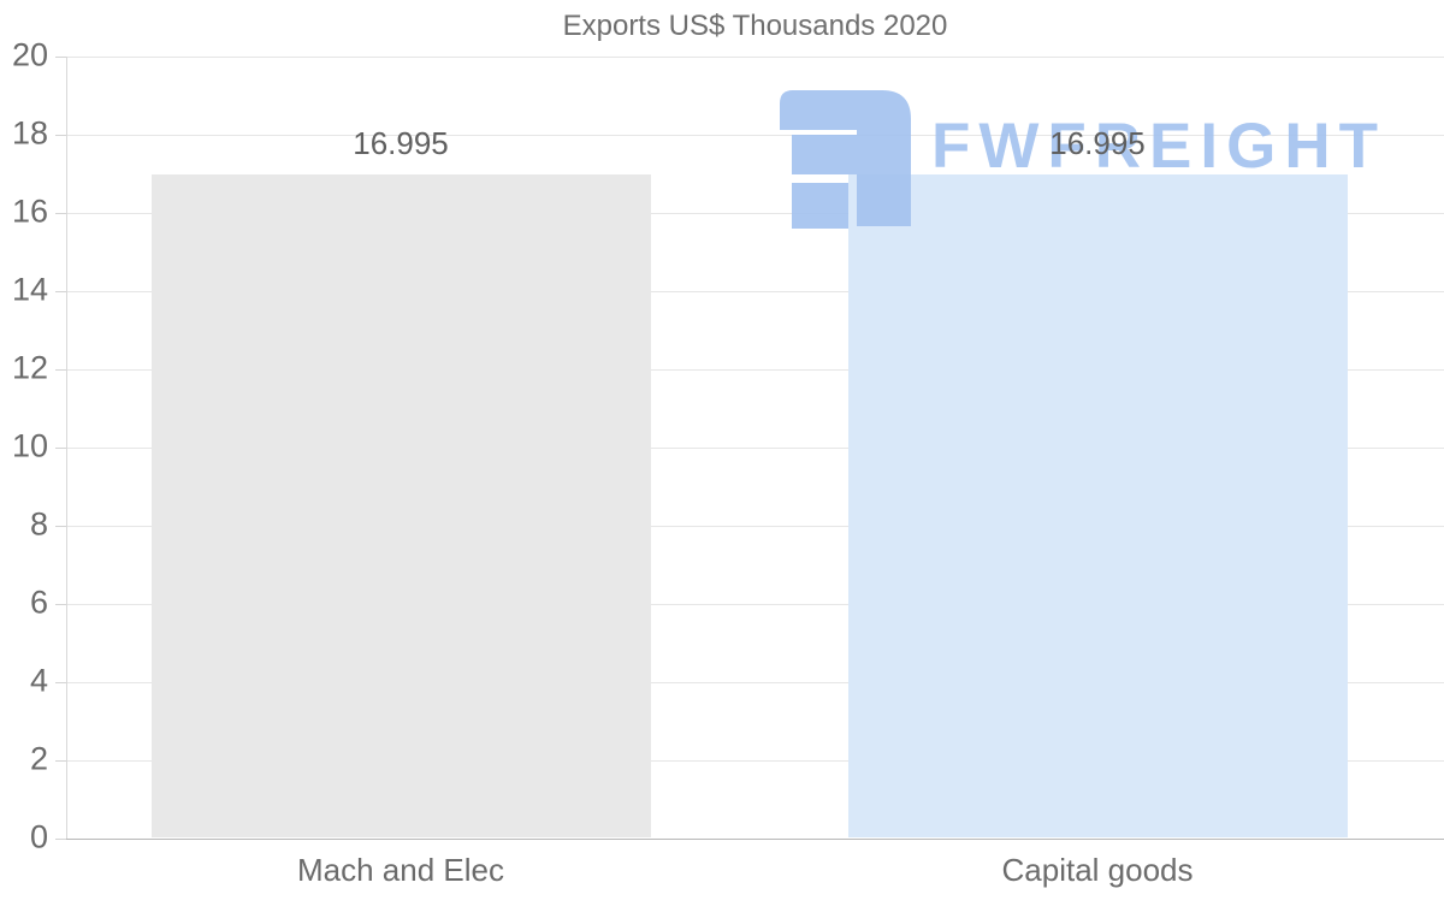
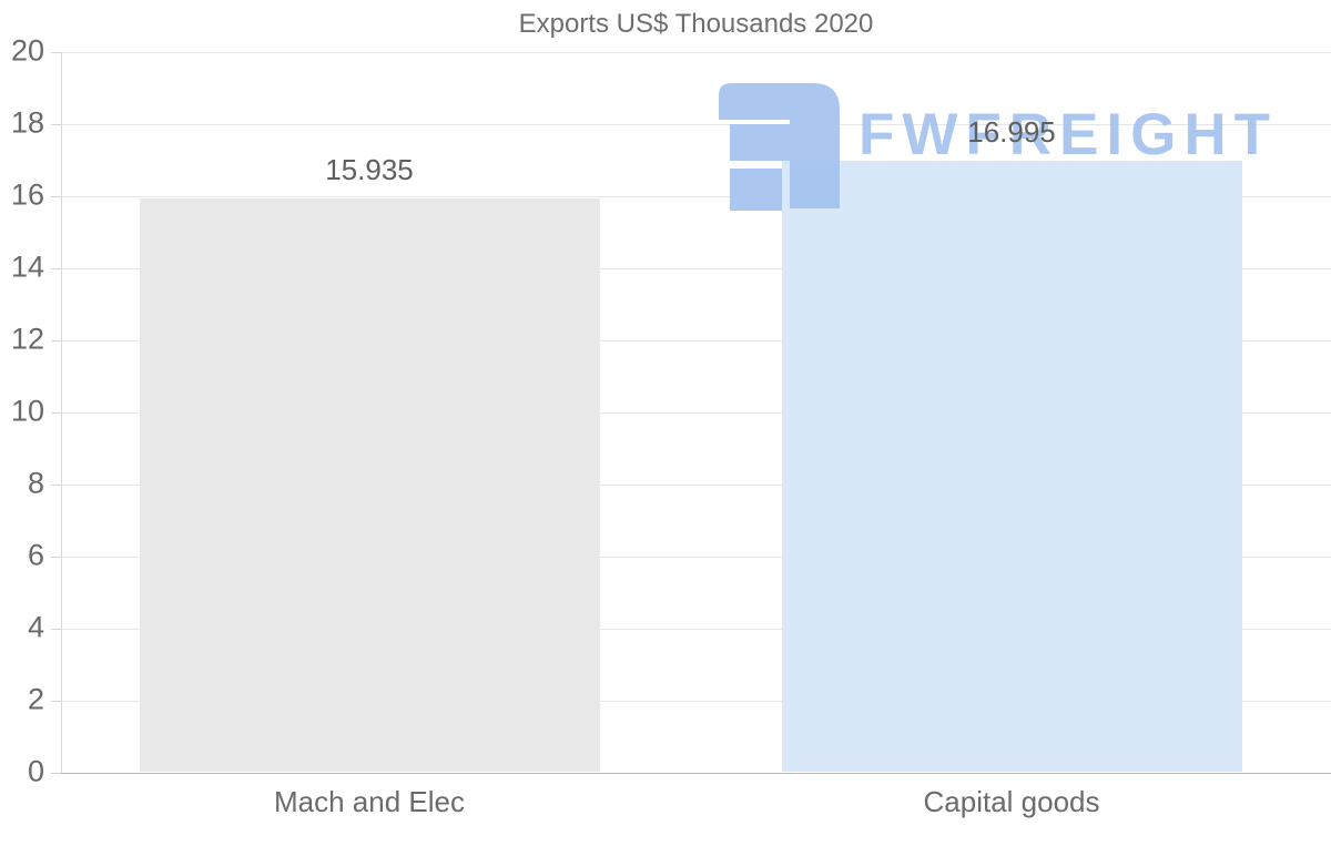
Mach and Elec: 16.995 -> 15.935
